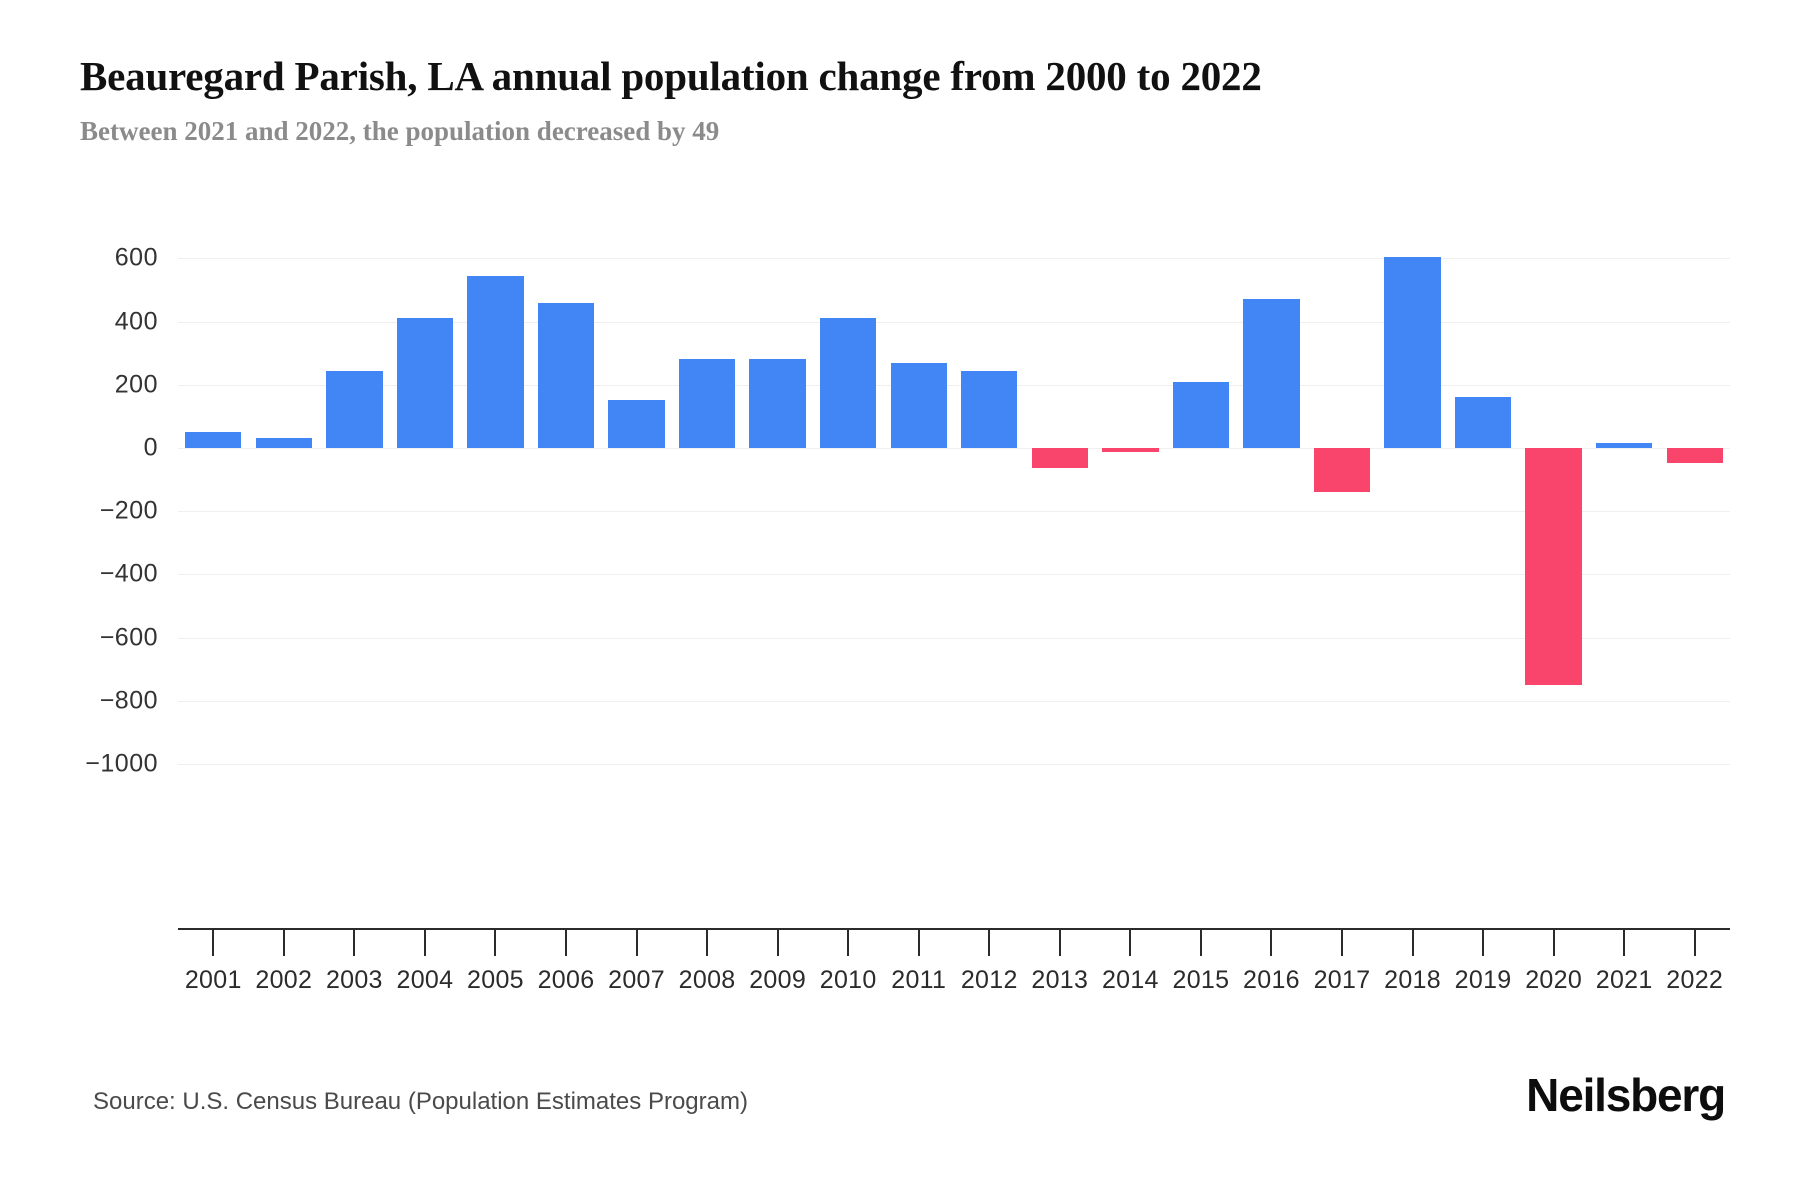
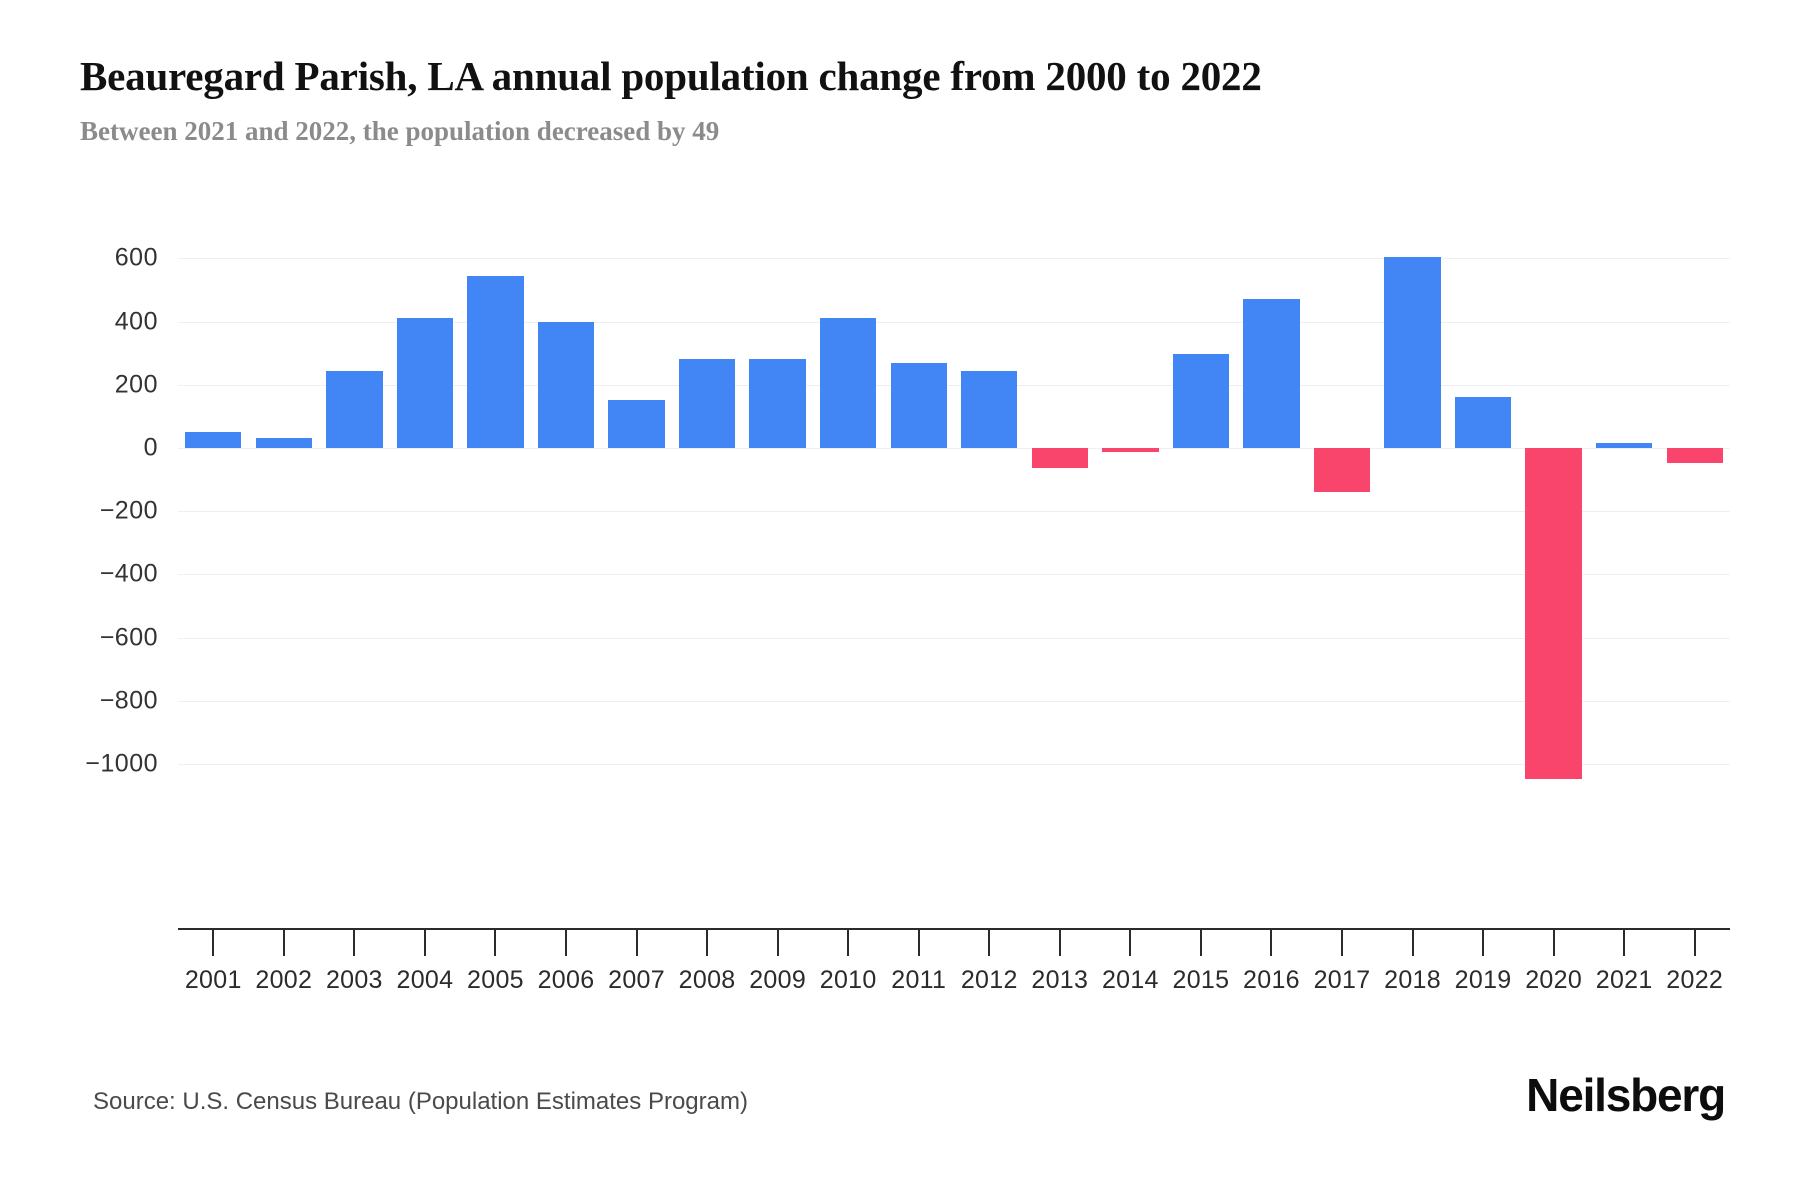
2006: 460 -> 400
2015: 210 -> 300
2020: -750 -> -1050
